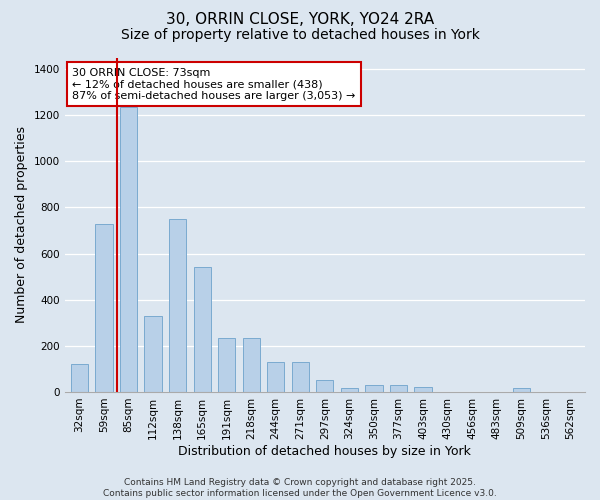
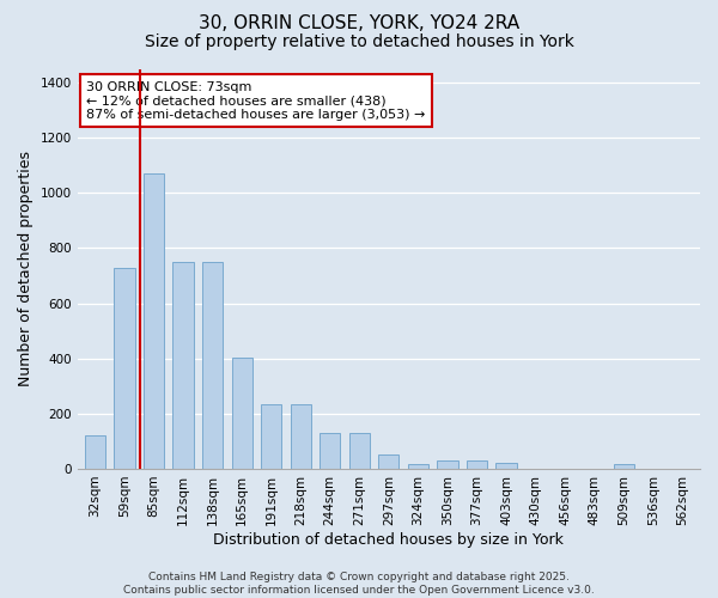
85sqm: 1235 -> 1070
112sqm: 330 -> 750
165sqm: 540 -> 405
